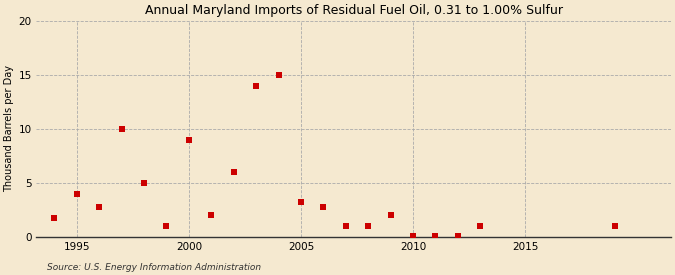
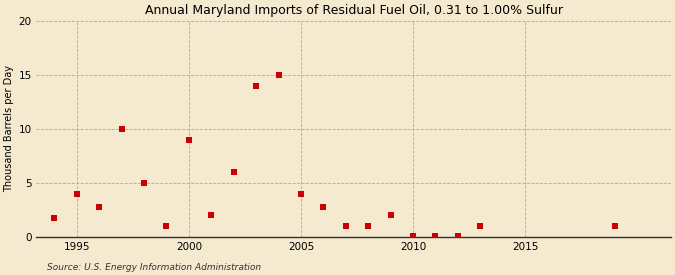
2005: 3.2 -> 4.0
